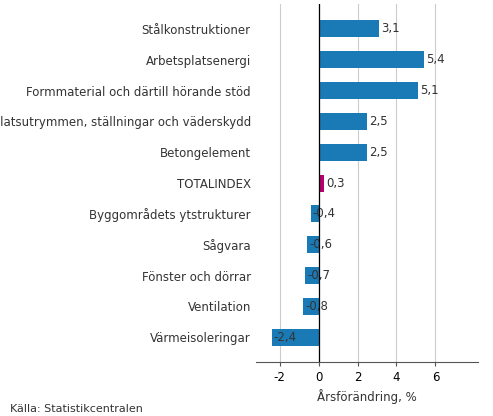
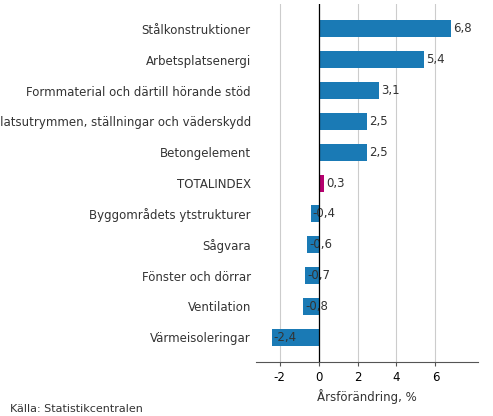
Stålkonstruktioner: 3,1 -> 6,8
Formmaterial och därtill hörande stöd: 5,1 -> 3,1
